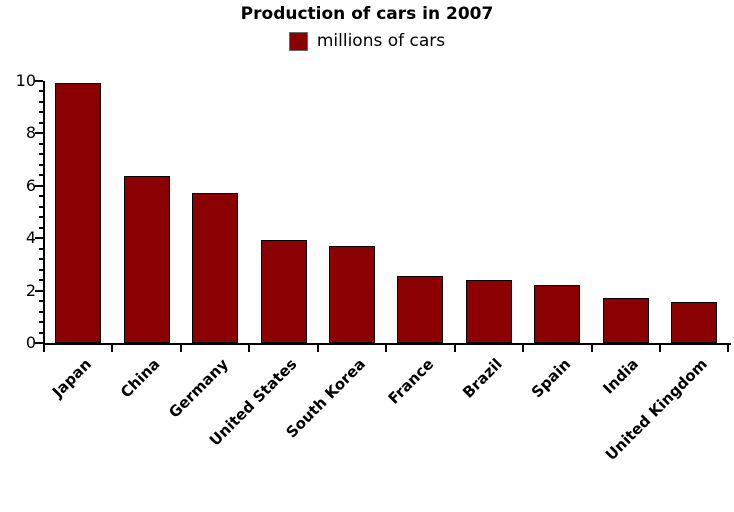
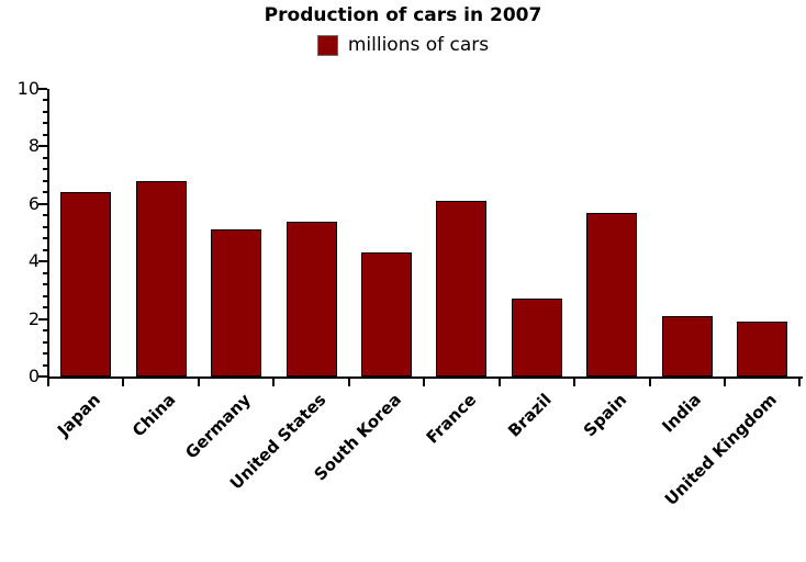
Japan: 9.9 -> 6.4
China: 6.4 -> 6.8
Germany: 5.7 -> 5.1
United States: 3.9 -> 5.4
South Korea: 3.7 -> 4.3
France: 2.5 -> 6.1
Brazil: 2.4 -> 2.7
Spain: 2.2 -> 5.7
India: 1.7 -> 2.1
United Kingdom: 1.6 -> 1.9
